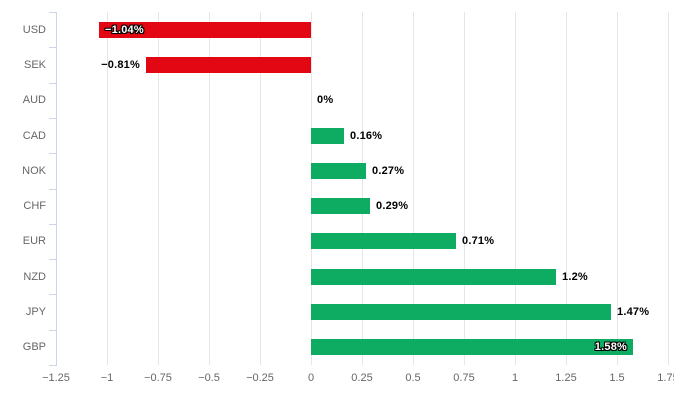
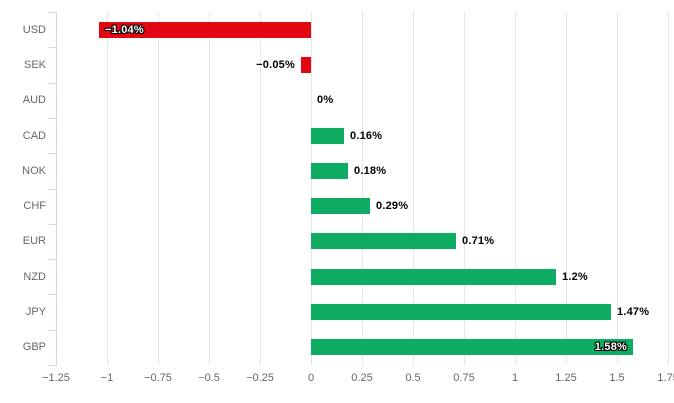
SEK: −0.81% -> −0.05%
NOK: 0.27% -> 0.18%
